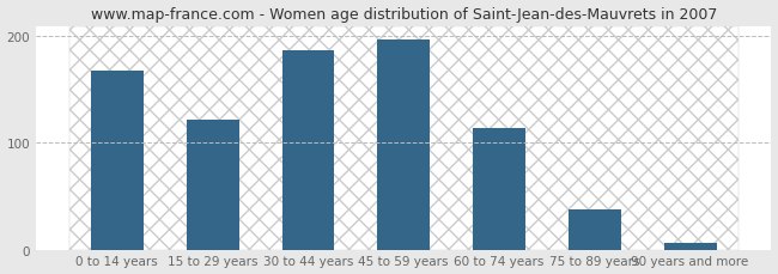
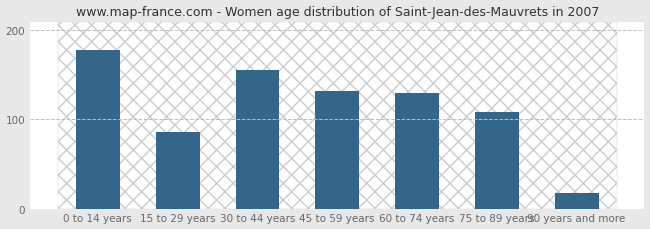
0 to 14 years: 168 -> 178
15 to 29 years: 122 -> 86
30 to 44 years: 187 -> 156
45 to 59 years: 197 -> 132
60 to 74 years: 114 -> 130
75 to 89 years: 38 -> 108
90 years and more: 6 -> 18
